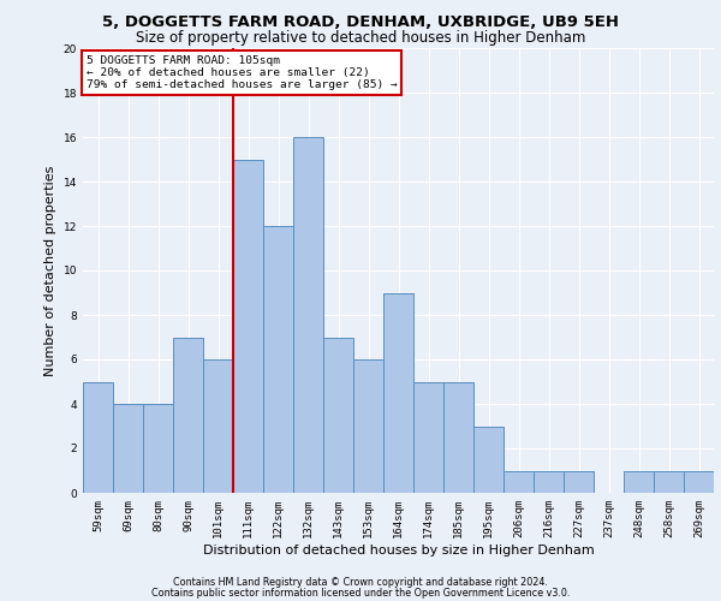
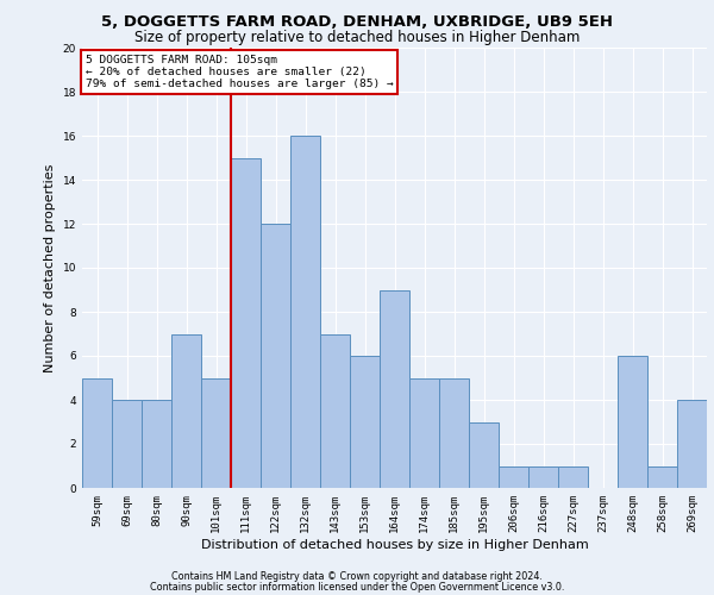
101sqm: 6 -> 5
248sqm: 1 -> 6
269sqm: 1 -> 4
